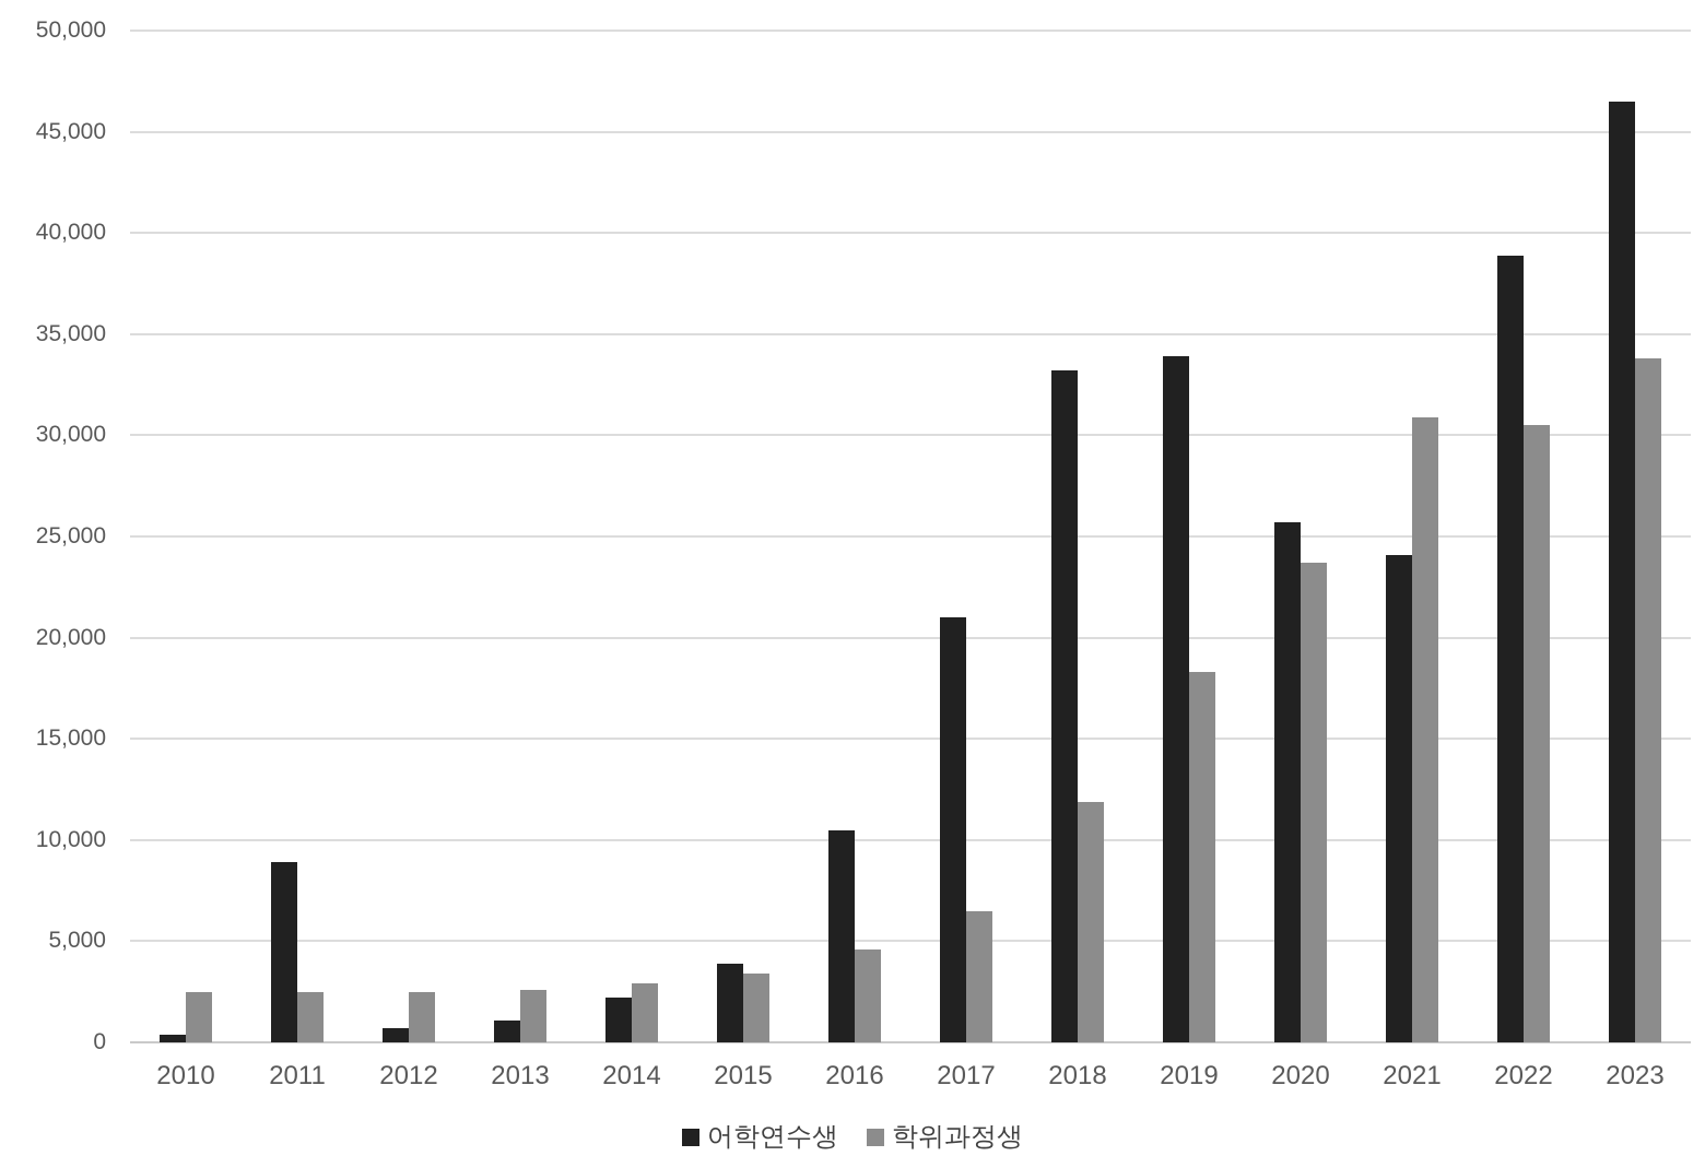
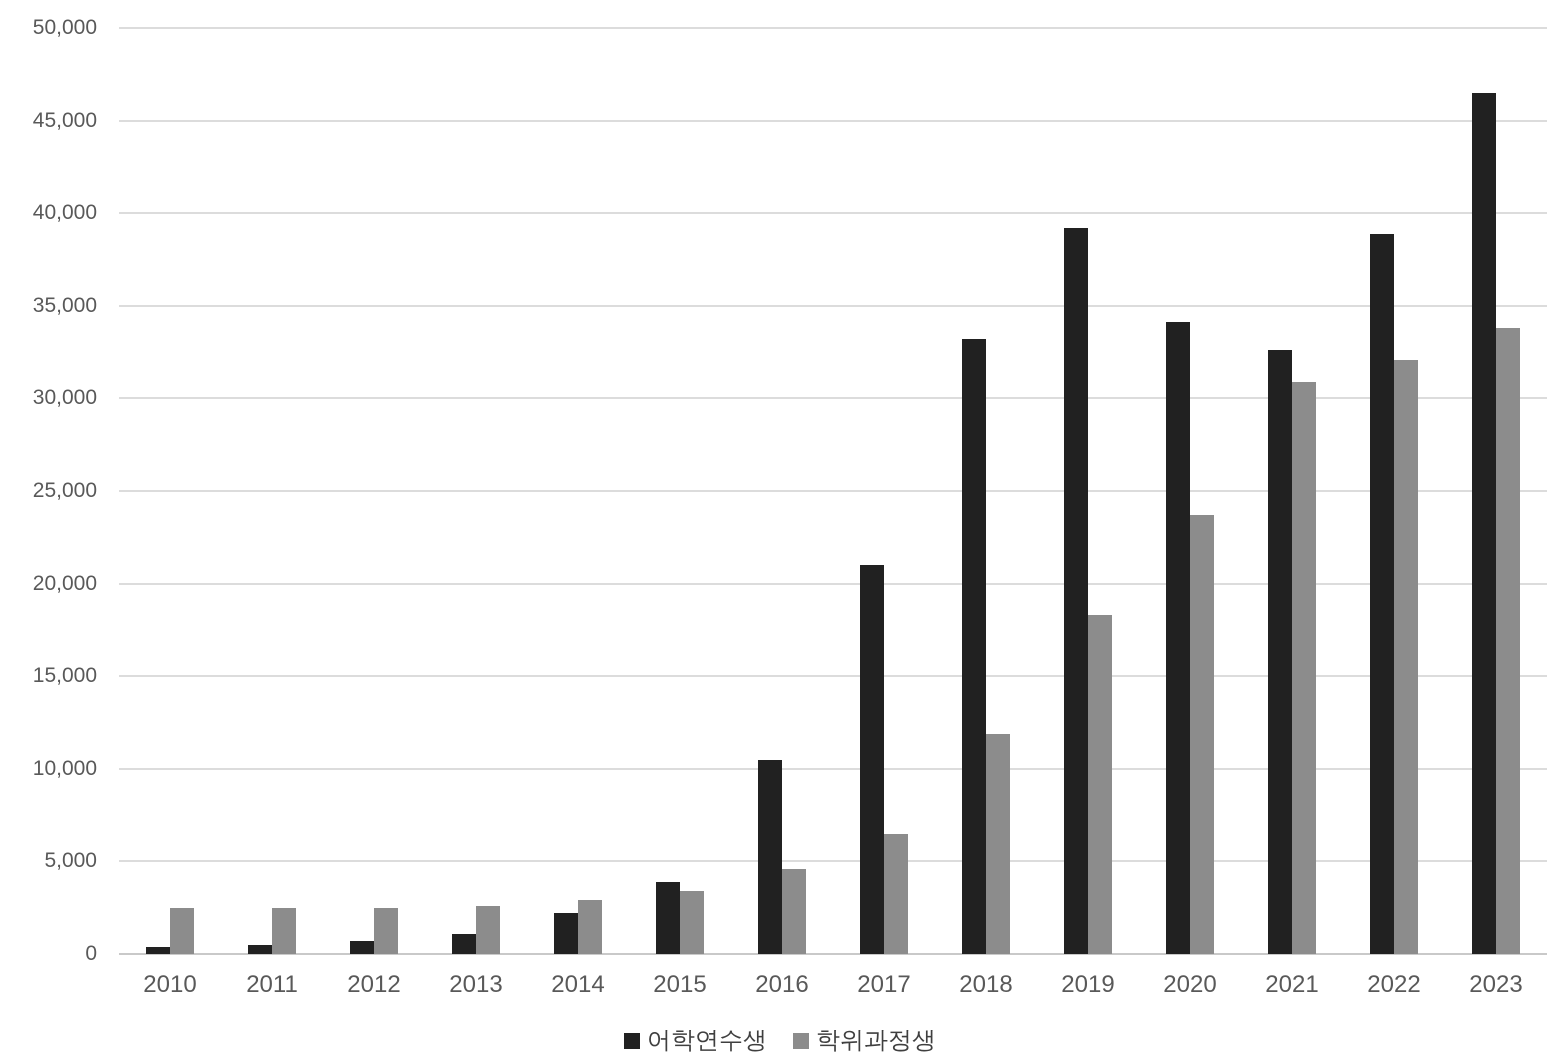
어학연수생/2011: 8900 -> 500
어학연수생/2019: 33900 -> 39200
어학연수생/2020: 25700 -> 34100
어학연수생/2021: 24100 -> 32600
학위과정생/2022: 30500 -> 32100
